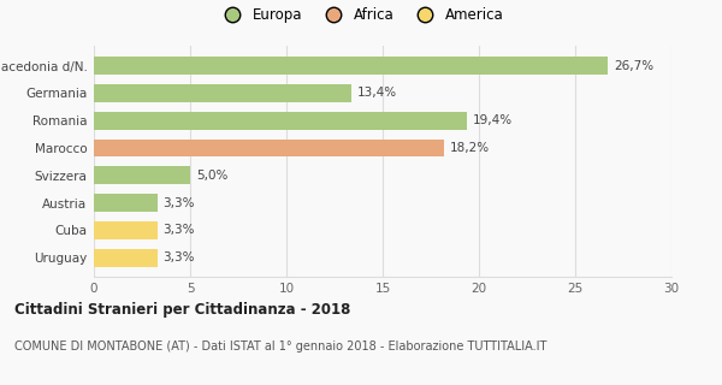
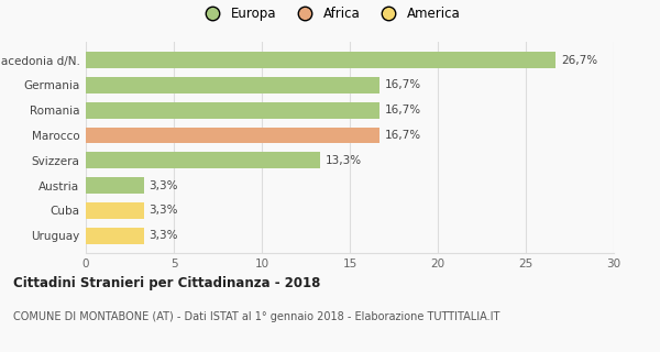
Germania: 13,4% -> 16,7%
Romania: 19,4% -> 16,7%
Marocco: 18,2% -> 16,7%
Svizzera: 5,0% -> 13,3%
